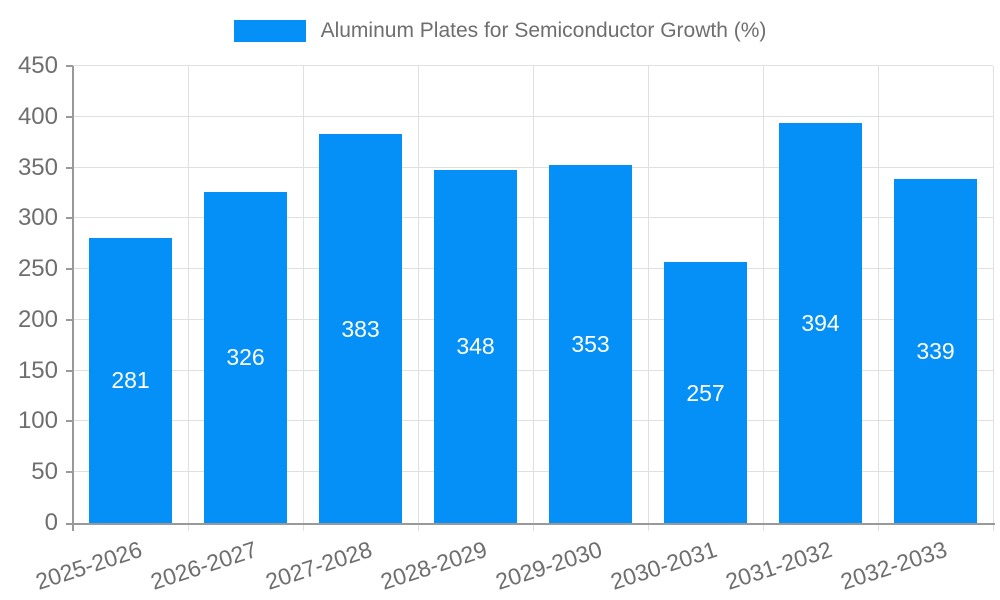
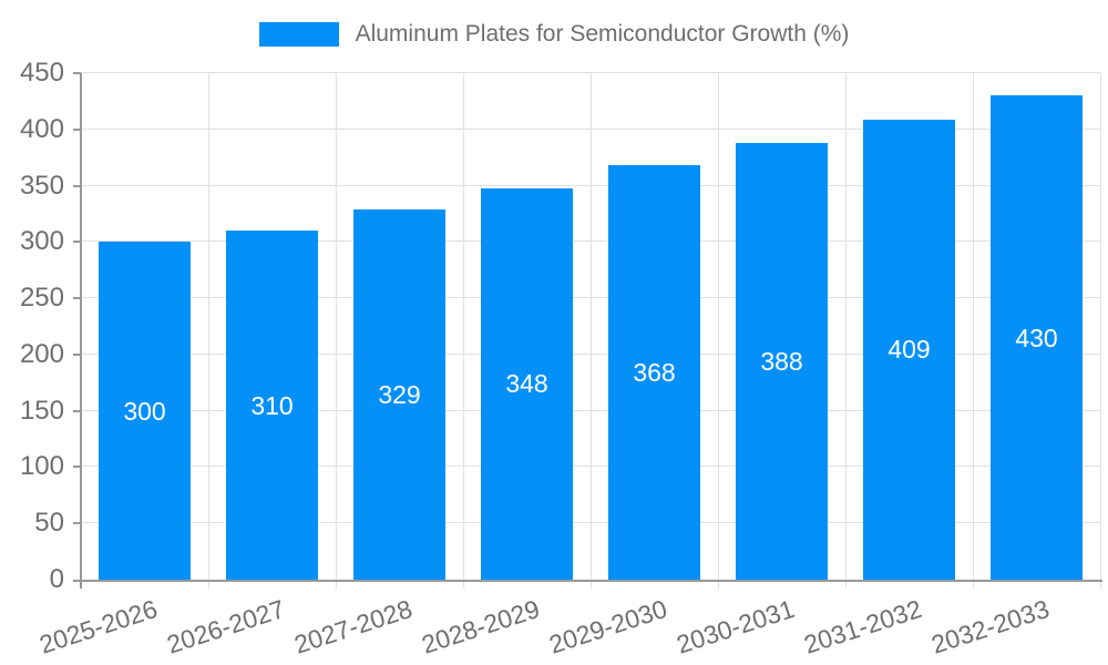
2025-2026: 281 -> 300
2026-2027: 326 -> 310
2027-2028: 383 -> 329
2029-2030: 353 -> 368
2030-2031: 257 -> 388
2031-2032: 394 -> 409
2032-2033: 339 -> 430
